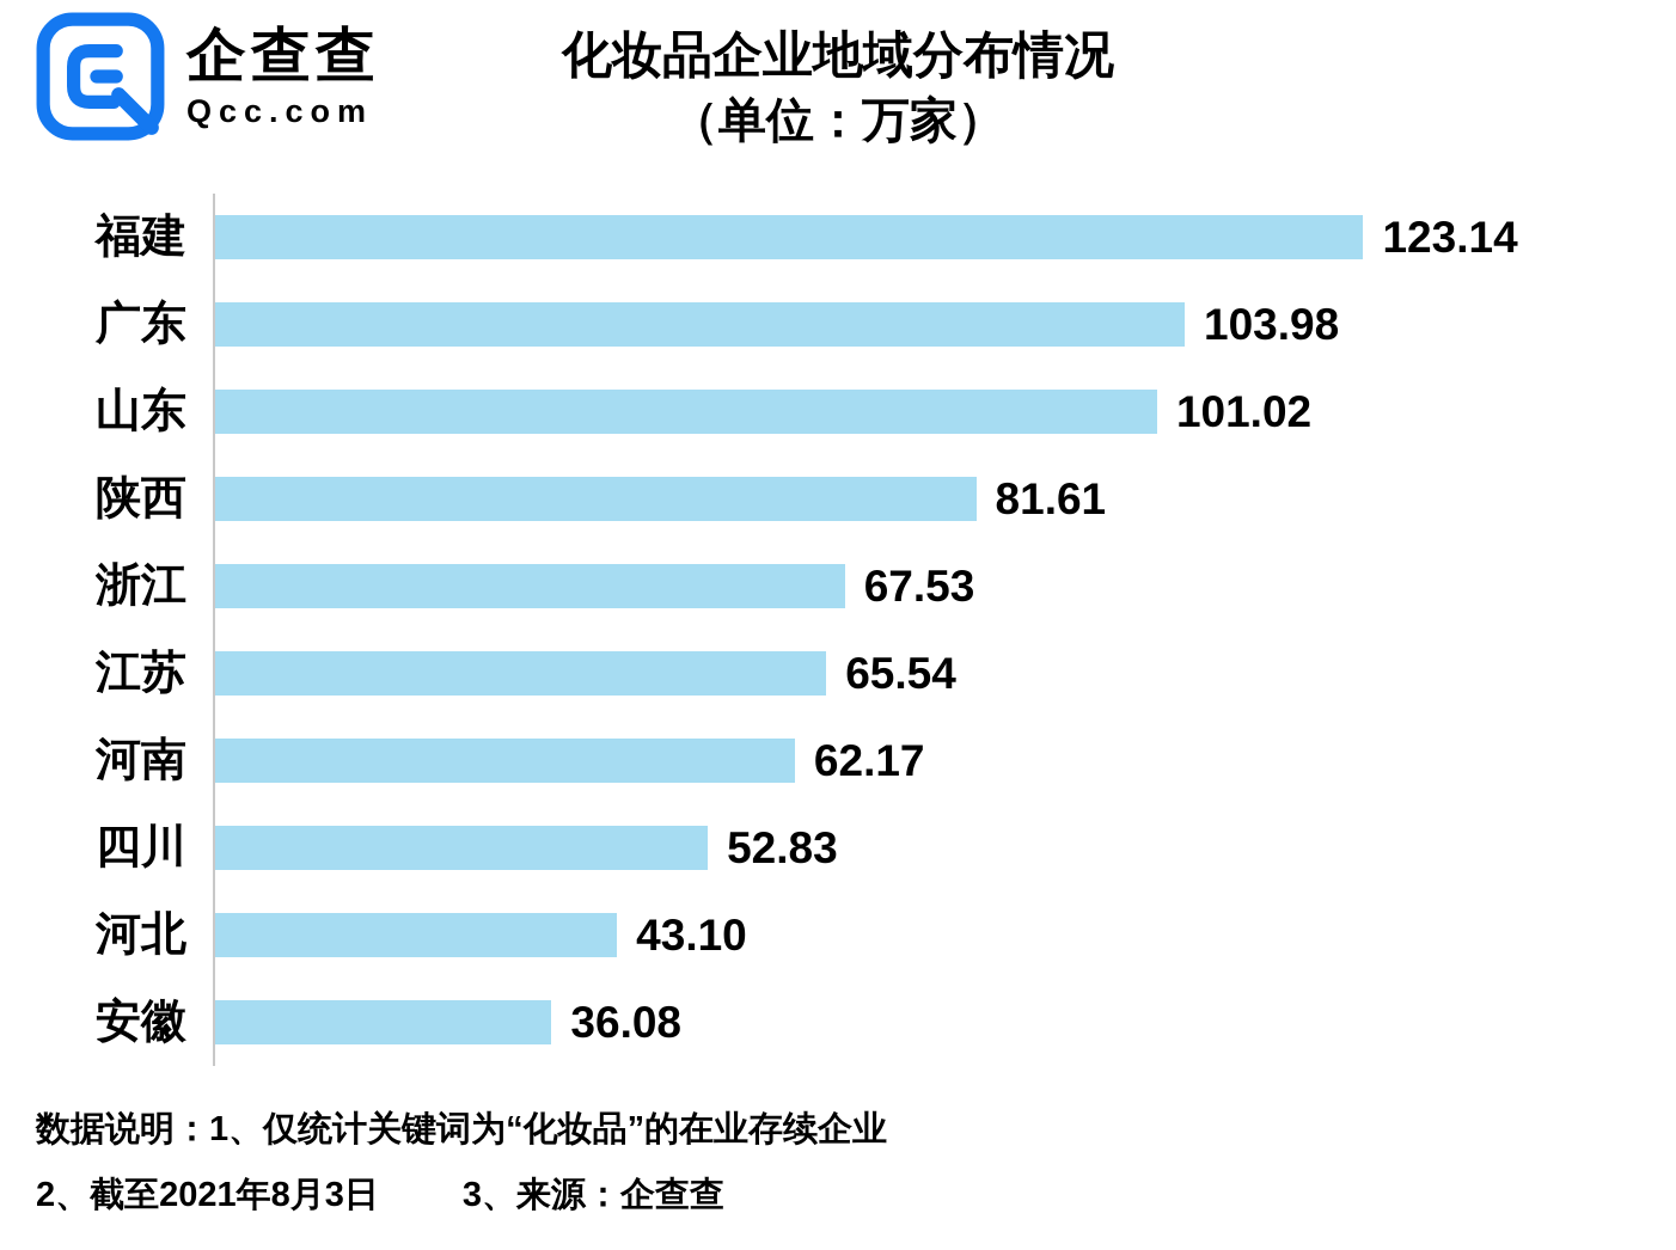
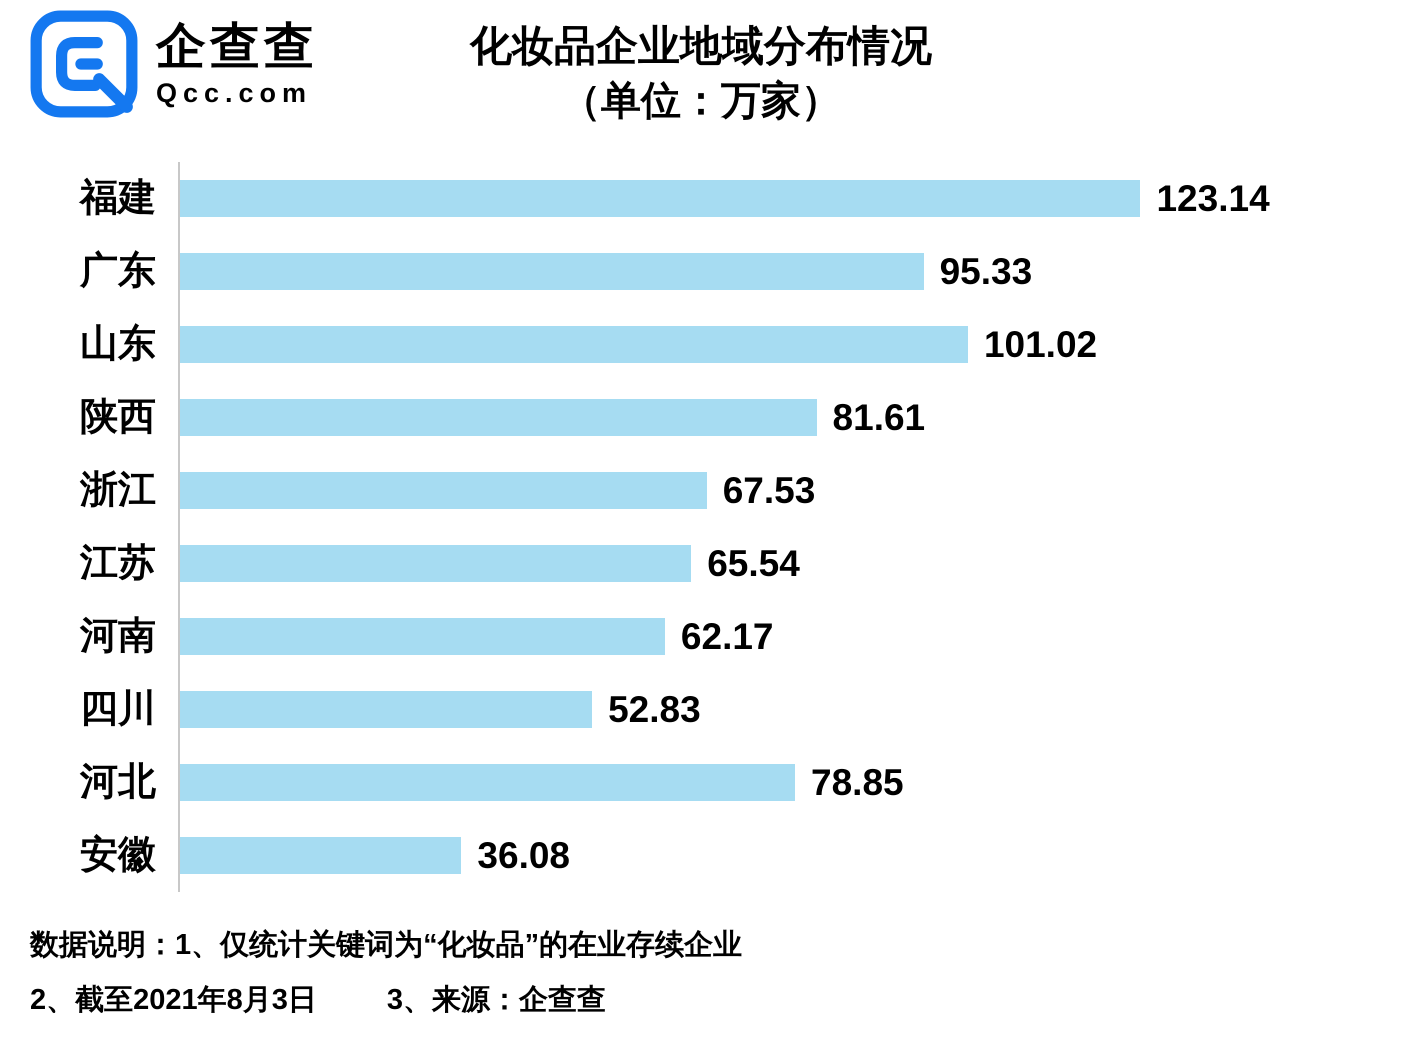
广东: 103.98 -> 95.33
河北: 43.10 -> 78.85
